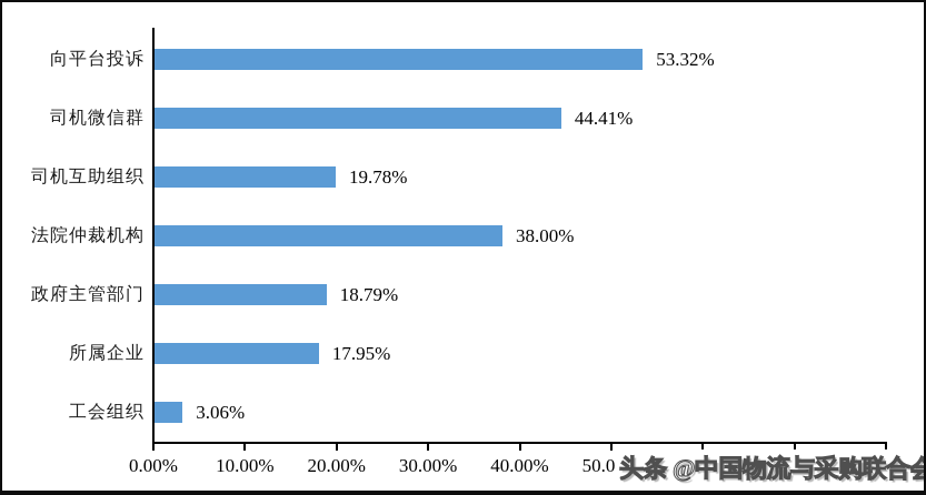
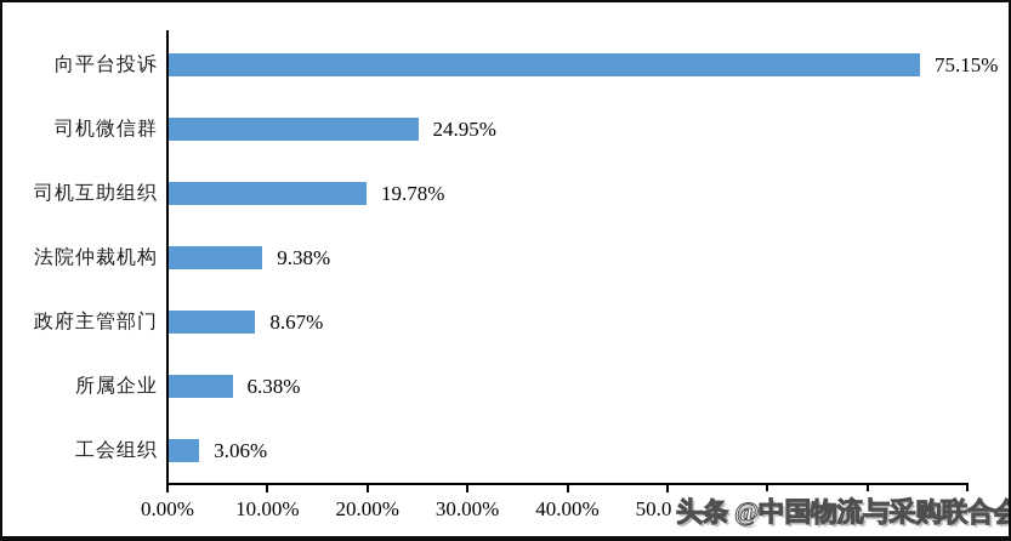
向平台投诉: 53.32% -> 75.15%
司机微信群: 44.41% -> 24.95%
法院仲裁机构: 38.00% -> 9.38%
政府主管部门: 18.79% -> 8.67%
所属企业: 17.95% -> 6.38%
